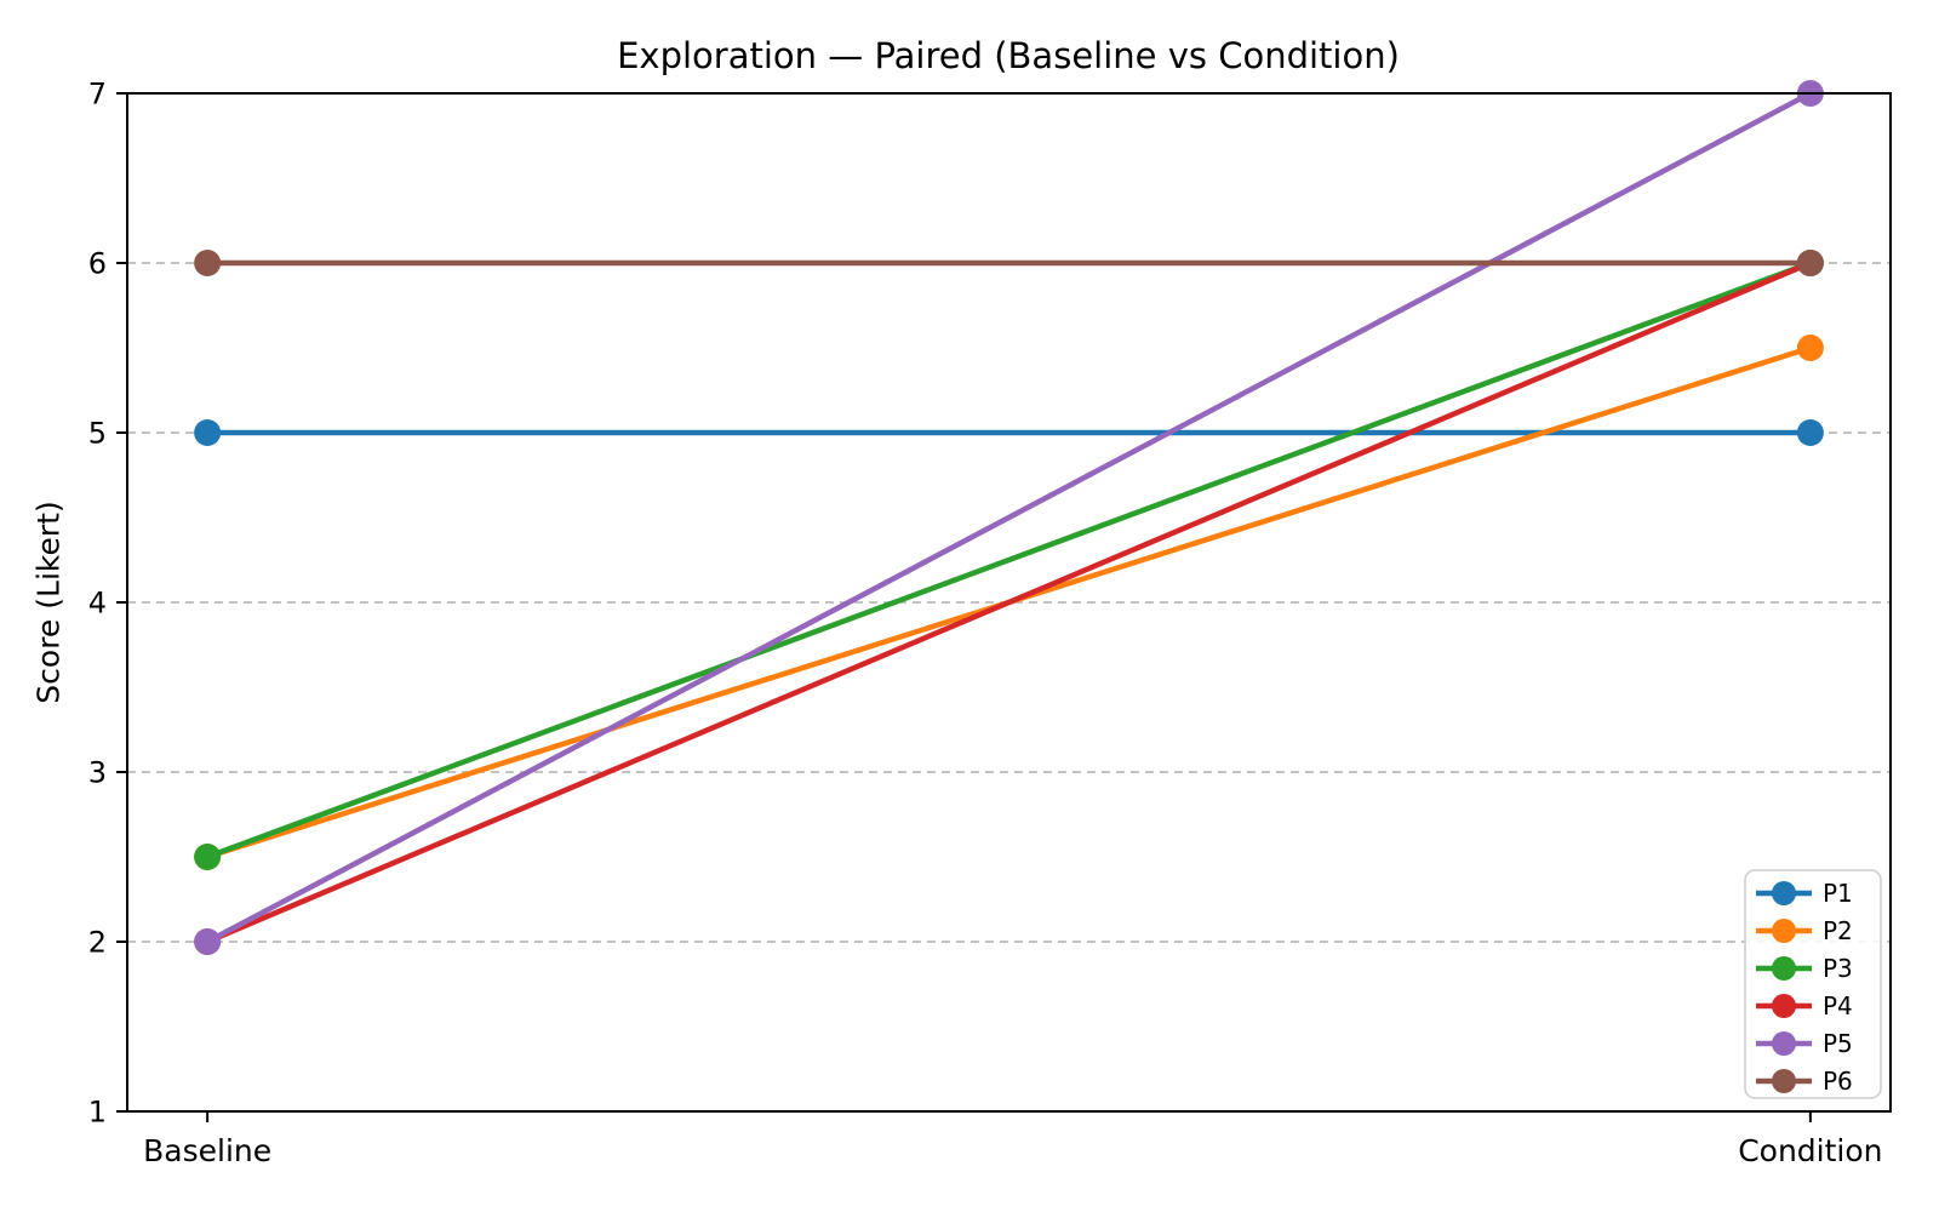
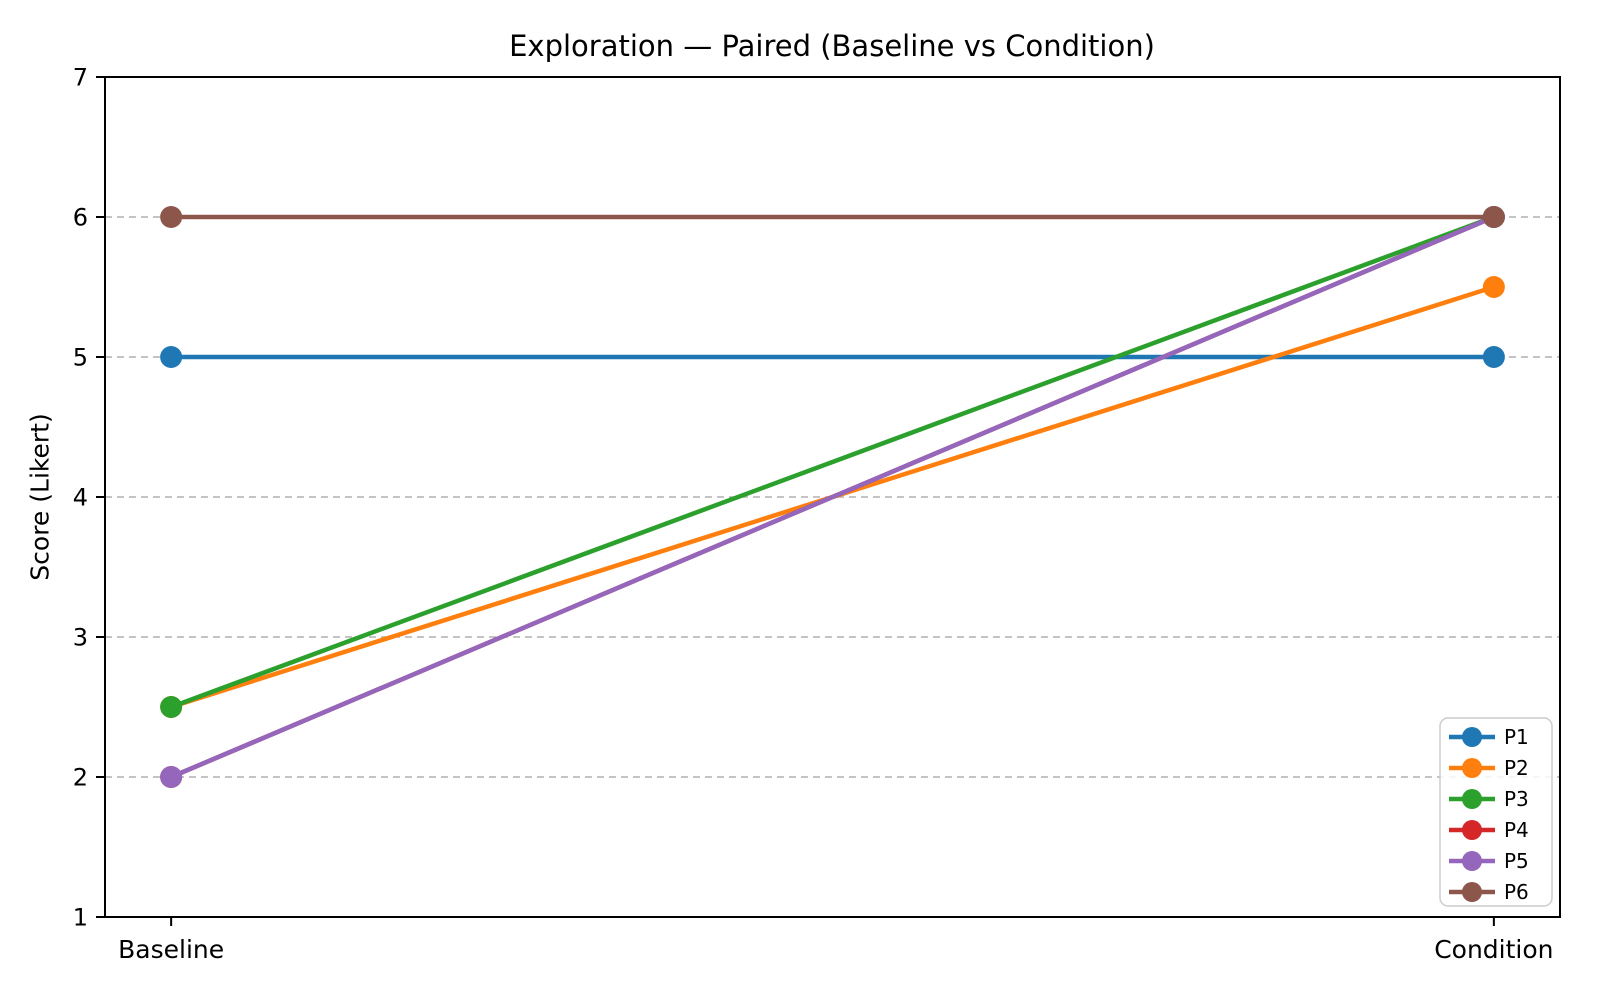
P5/Condition: 7 -> 6
